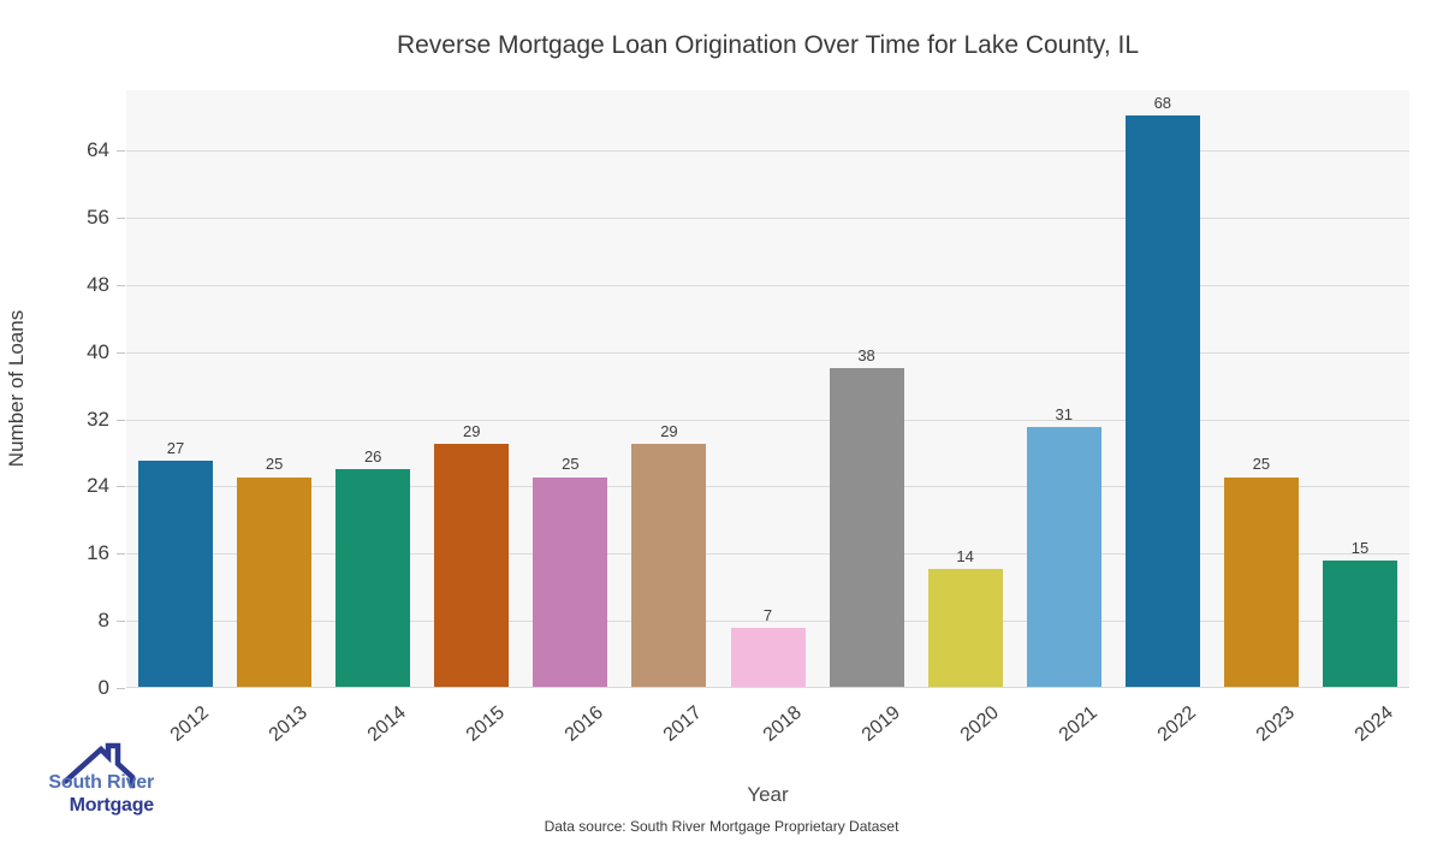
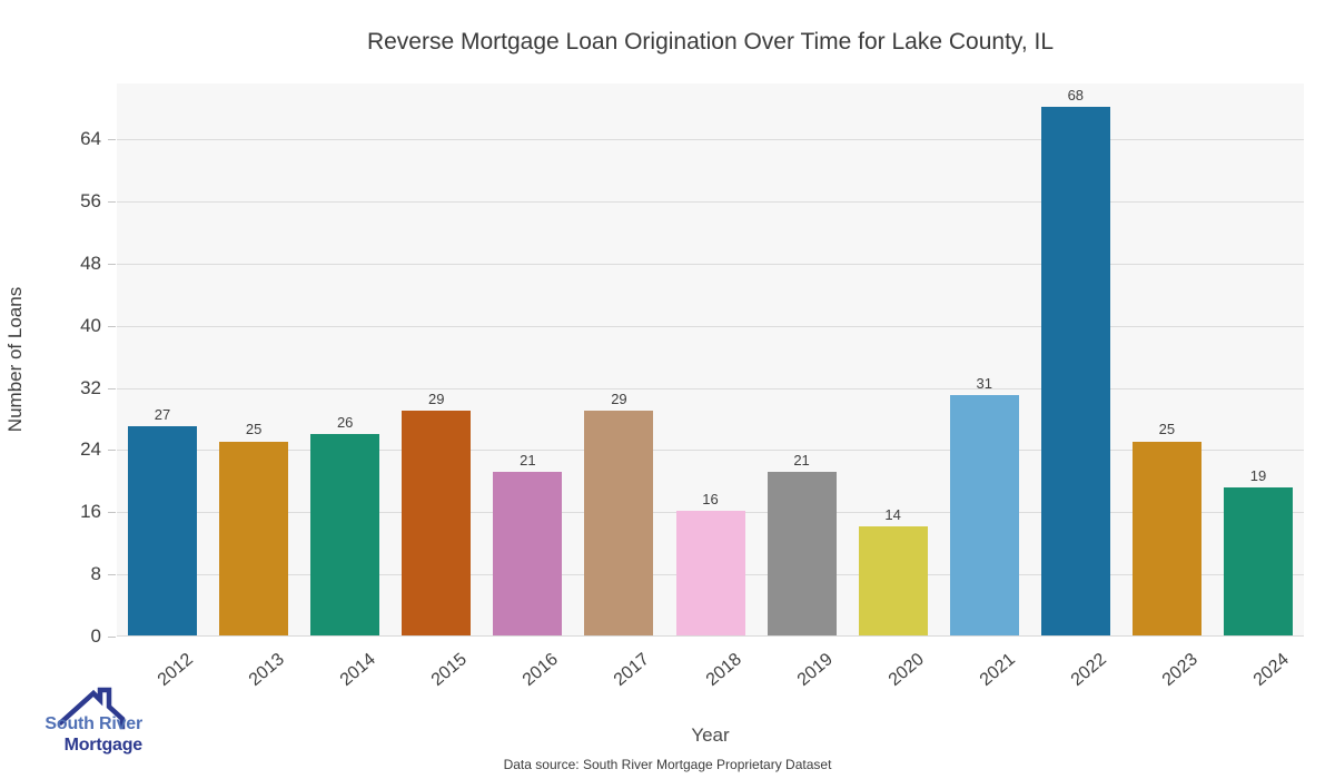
2016: 25 -> 21
2018: 7 -> 16
2019: 38 -> 21
2024: 15 -> 19
